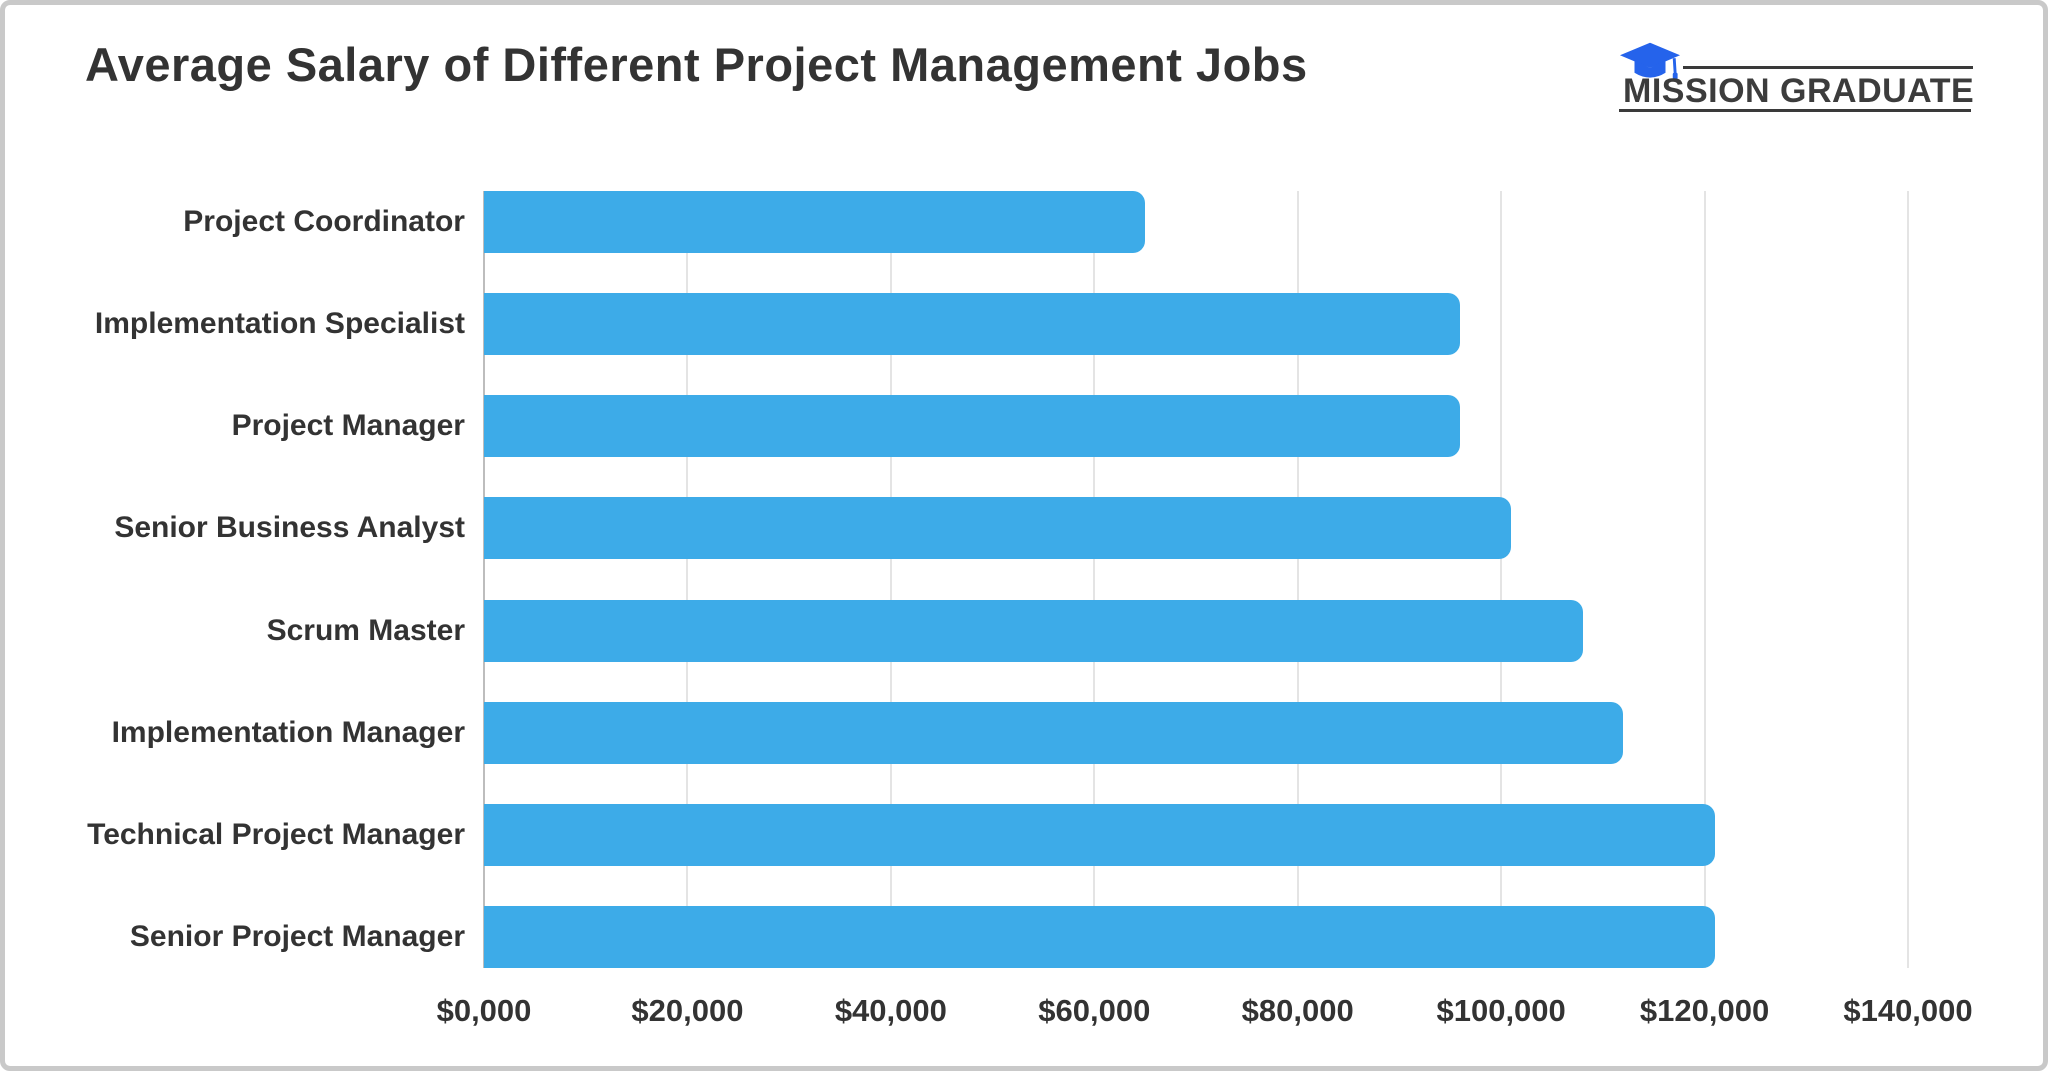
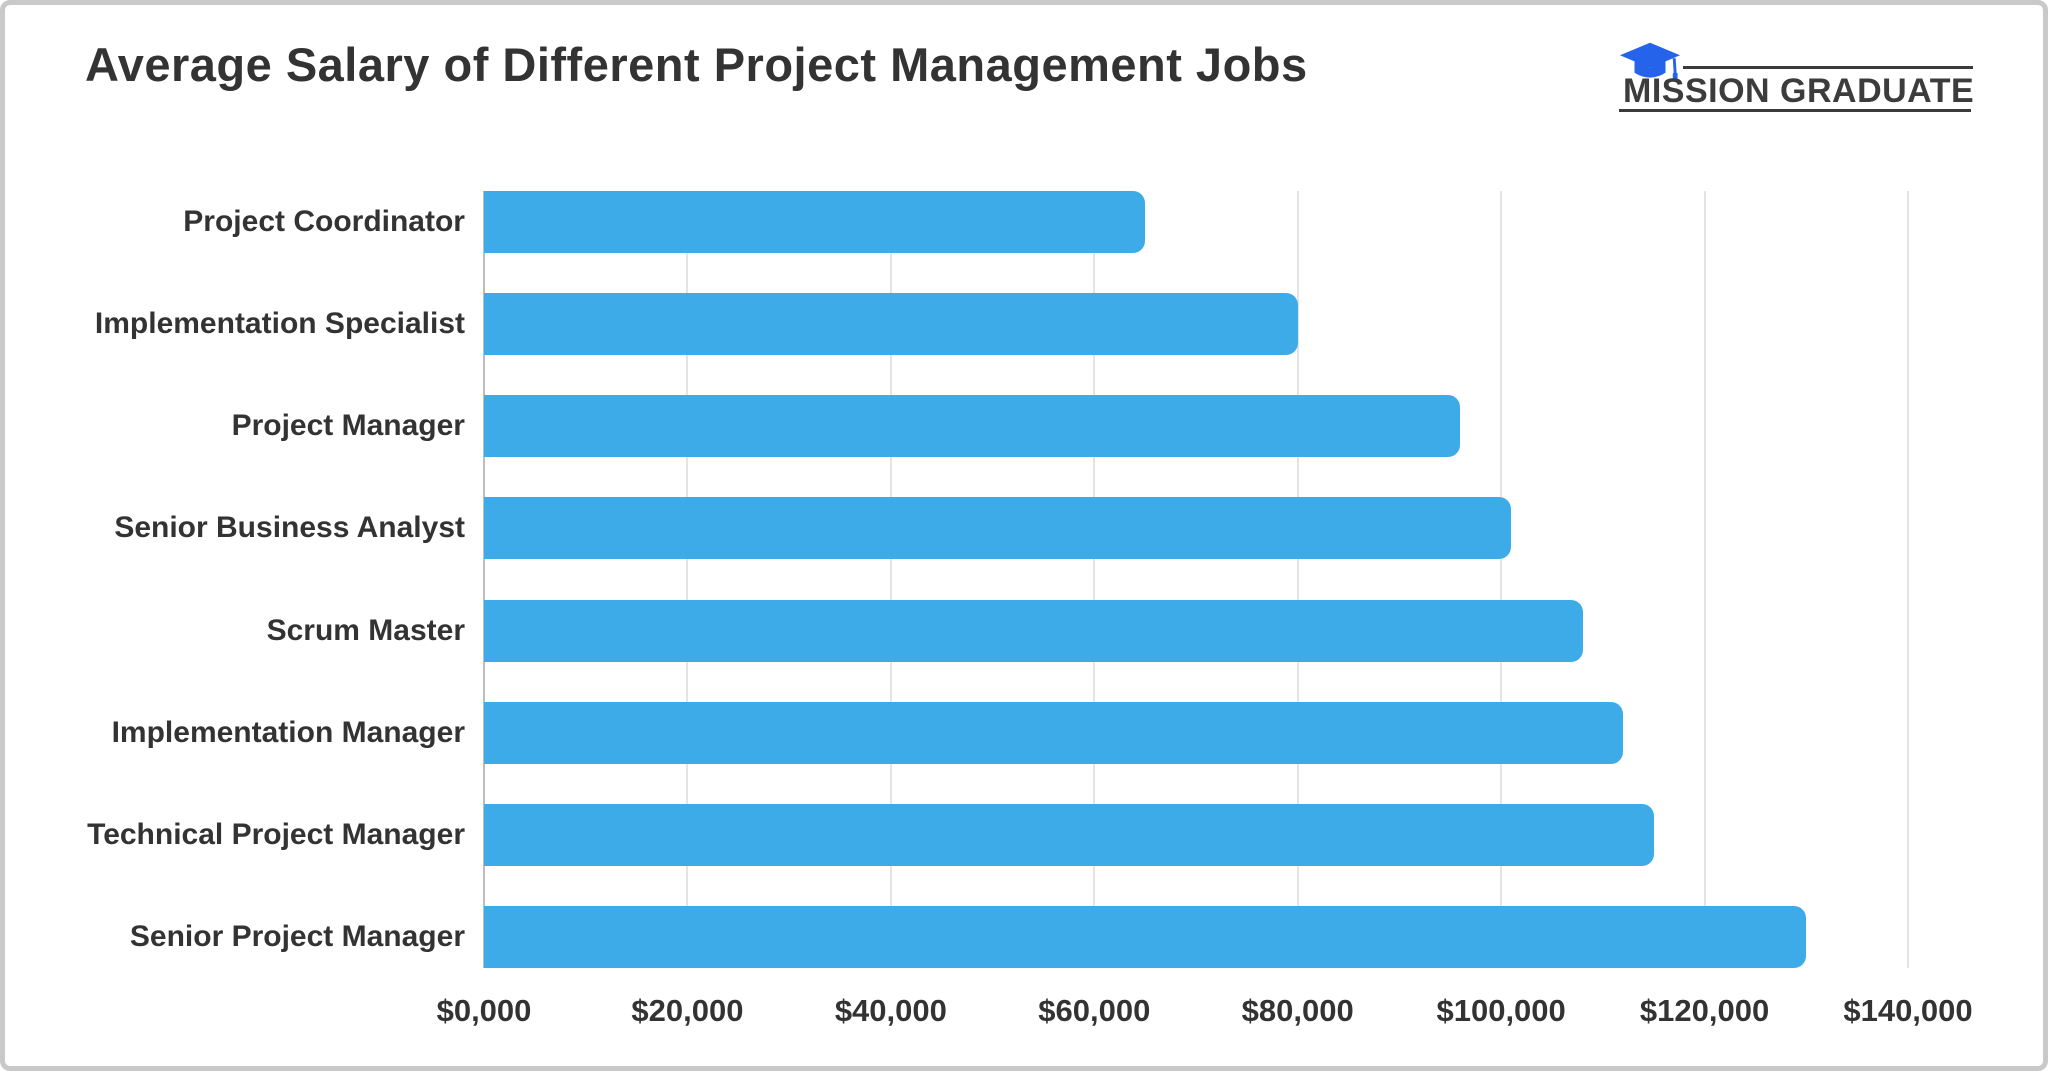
Implementation Specialist: $96000 -> $80000
Technical Project Manager: $121000 -> $115000
Senior Project Manager: $121000 -> $130000
